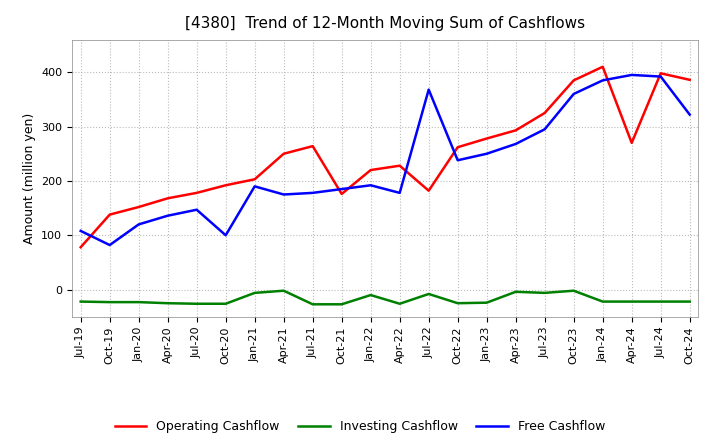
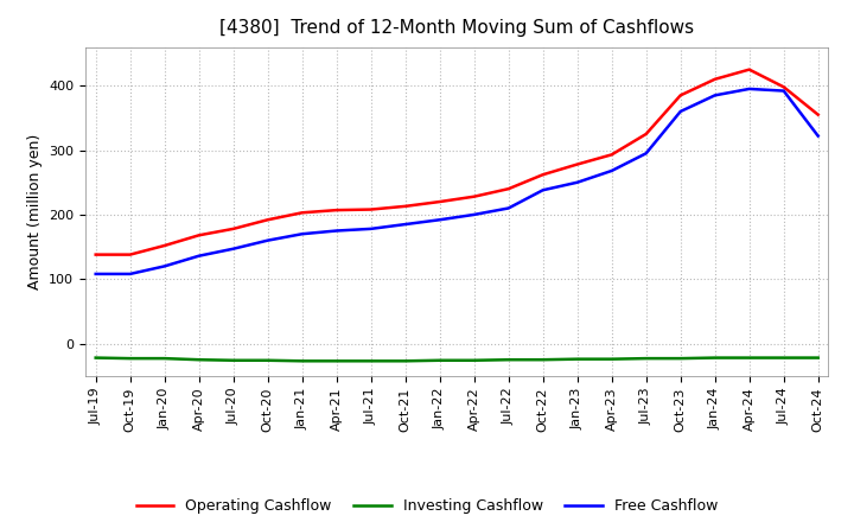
Operating Cashflow/Jul-19: 78 -> 138
Free Cashflow/Oct-19: 82 -> 108
Free Cashflow/Oct-20: 100 -> 160
Investing Cashflow/Jan-21: -6 -> -27
Free Cashflow/Jan-21: 190 -> 170
Operating Cashflow/Apr-21: 250 -> 207
Investing Cashflow/Apr-21: -2 -> -27
Operating Cashflow/Jul-21: 264 -> 208
Operating Cashflow/Oct-21: 176 -> 213
Investing Cashflow/Jan-22: -10 -> -26
Free Cashflow/Apr-22: 178 -> 200
Operating Cashflow/Jul-22: 182 -> 240
Investing Cashflow/Jul-22: -8 -> -25
Free Cashflow/Jul-22: 368 -> 210
Investing Cashflow/Apr-23: -4 -> -24
Investing Cashflow/Jul-23: -6 -> -23
Investing Cashflow/Oct-23: -2 -> -23
Operating Cashflow/Apr-24: 270 -> 425
Operating Cashflow/Oct-24: 386 -> 355
